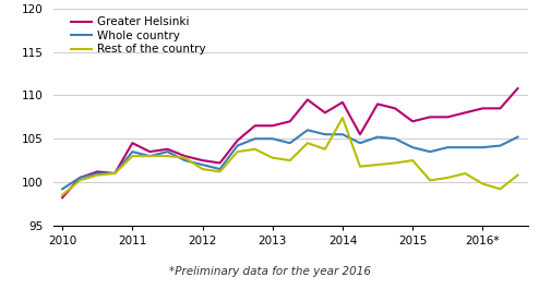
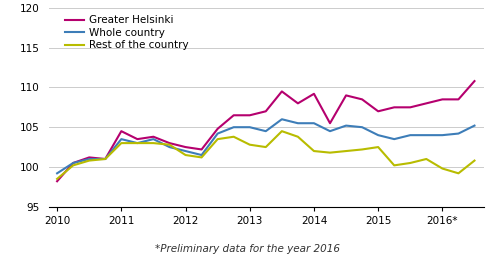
Rest of the country/2014: 107.4 -> 102.0
